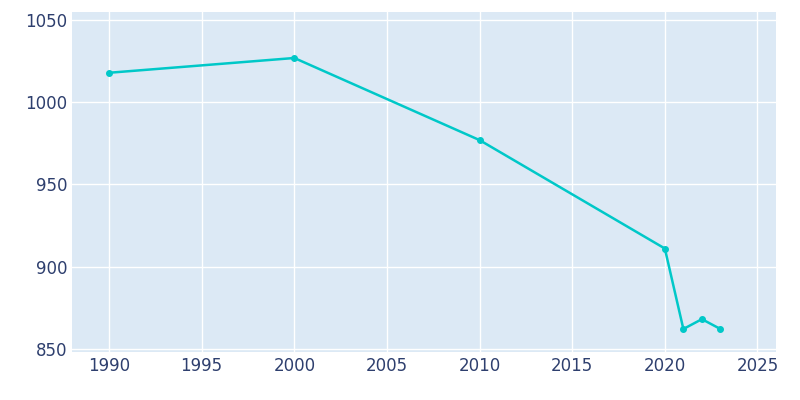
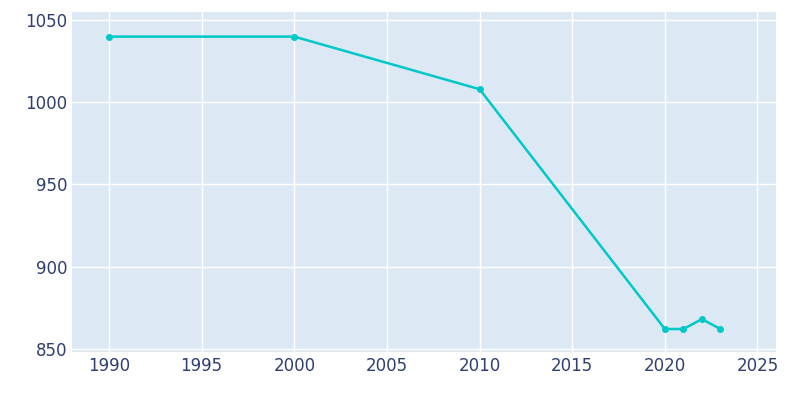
1990: 1018 -> 1040
2000: 1027 -> 1040
2010: 977 -> 1008
2020: 911 -> 862
